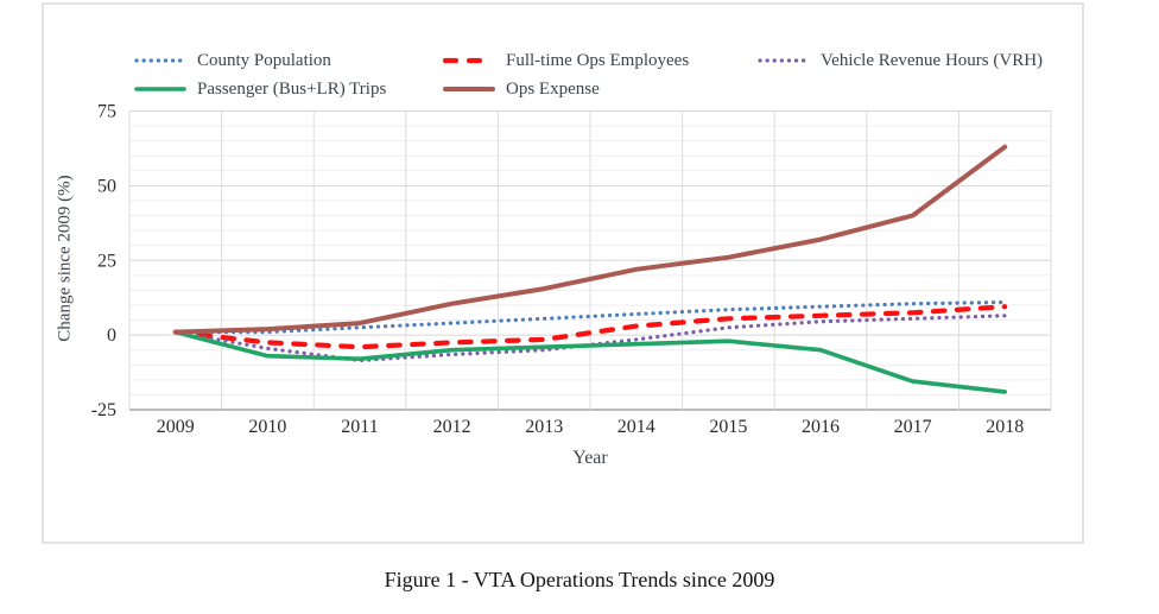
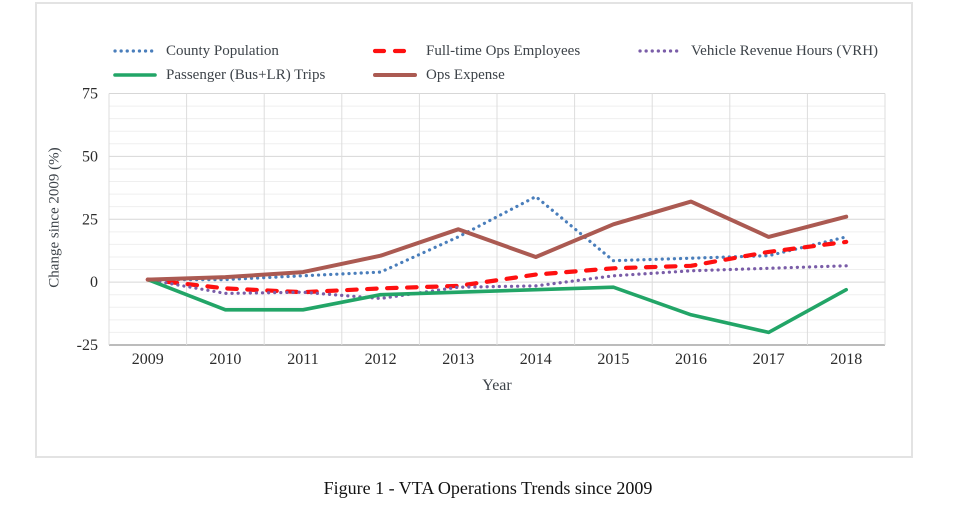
Passenger (Bus+LR) Trips/2010: -7 -> -11
Vehicle Revenue Hours (VRH)/2011: -8 -> -4
Passenger (Bus+LR) Trips/2011: -8 -> -11
County Population/2013: 6 -> 18
Vehicle Revenue Hours (VRH)/2013: -5 -> -2
Ops Expense/2013: 16 -> 21
County Population/2014: 7 -> 34
Ops Expense/2014: 22 -> 10
Ops Expense/2015: 26 -> 23
Passenger (Bus+LR) Trips/2016: -5 -> -13
Full-time Ops Employees/2017: 8 -> 12
Passenger (Bus+LR) Trips/2017: -16 -> -20
Ops Expense/2017: 40 -> 18
County Population/2018: 11 -> 18
Full-time Ops Employees/2018: 10 -> 16
Passenger (Bus+LR) Trips/2018: -19 -> -3
Ops Expense/2018: 63 -> 26
